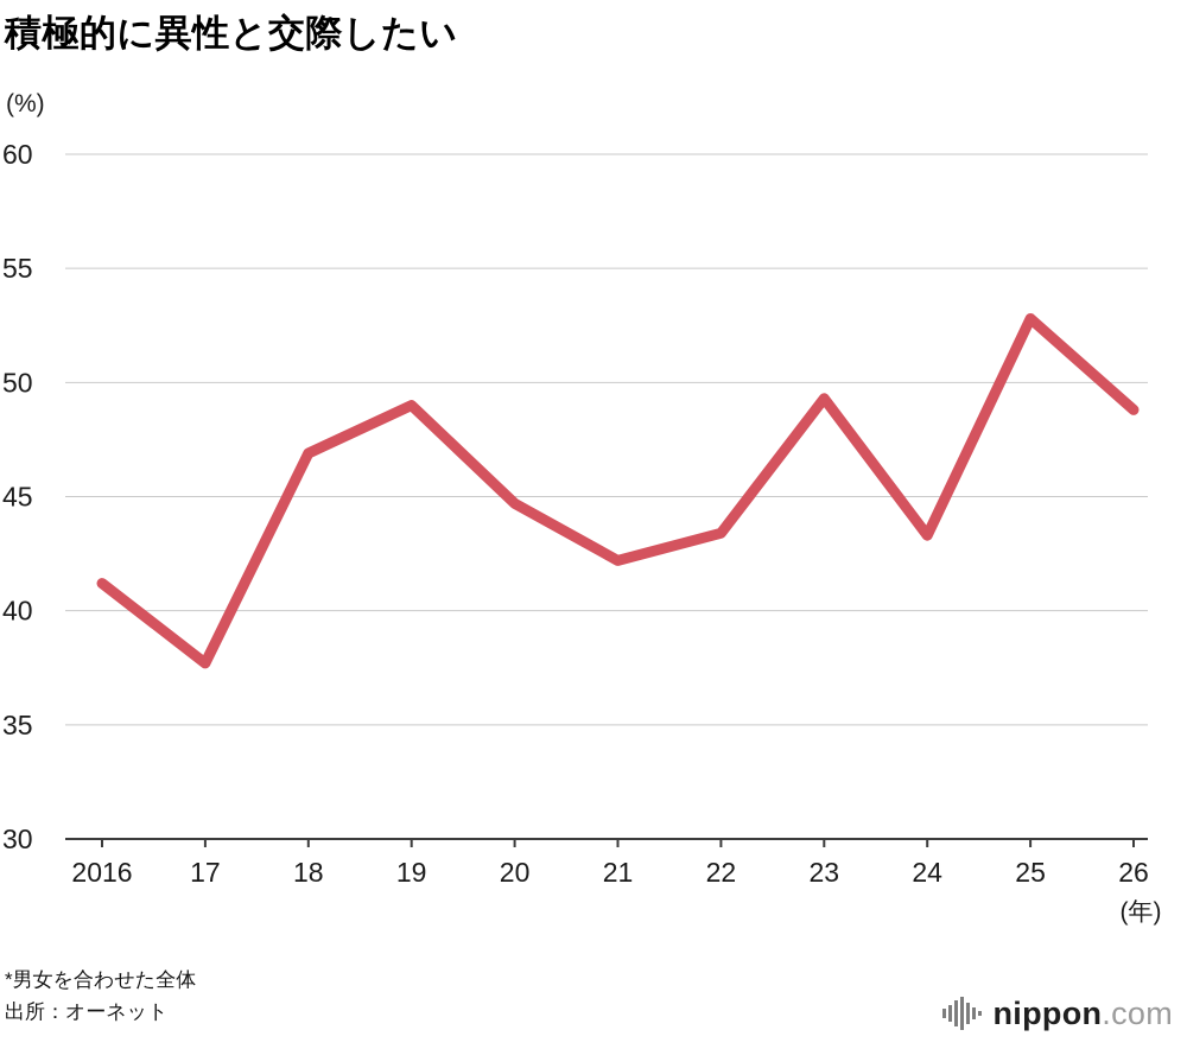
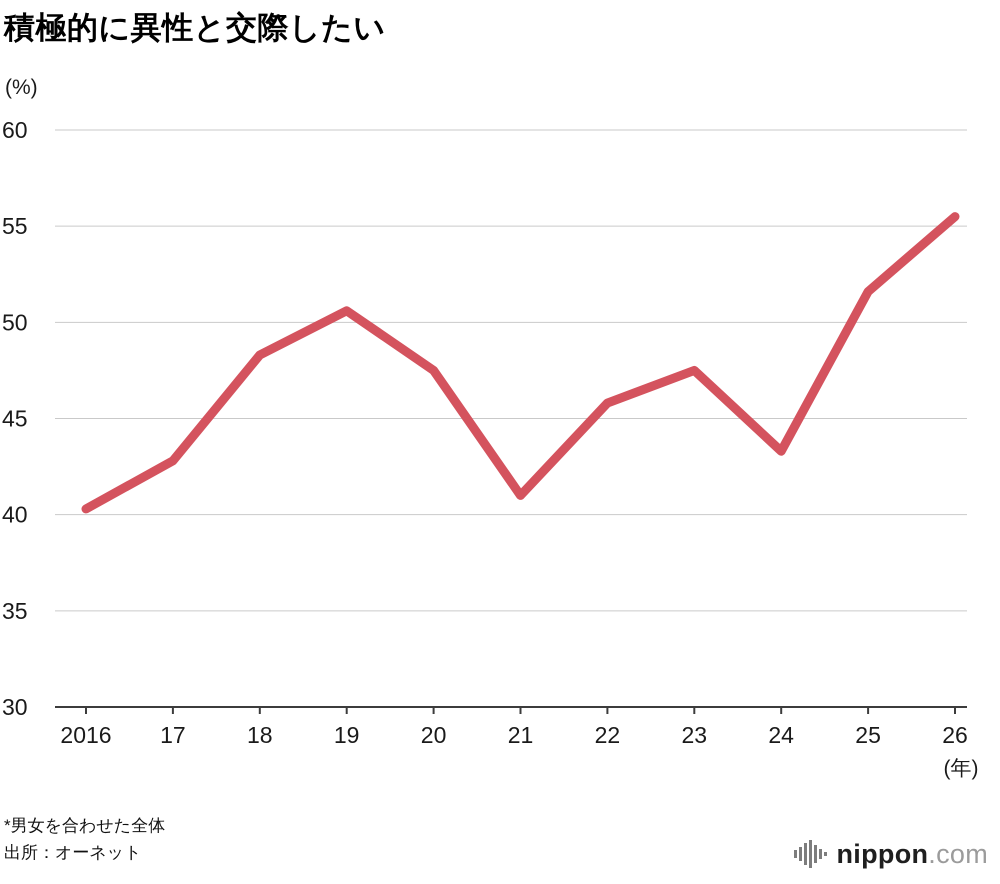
2016: 41.2 -> 40.3
17: 37.7 -> 42.8
18: 46.9 -> 48.3
19: 49.0 -> 50.6
20: 44.7 -> 47.5
21: 42.2 -> 41.0
22: 43.4 -> 45.8
23: 49.3 -> 47.5
25: 52.8 -> 51.6
26: 48.8 -> 55.5
